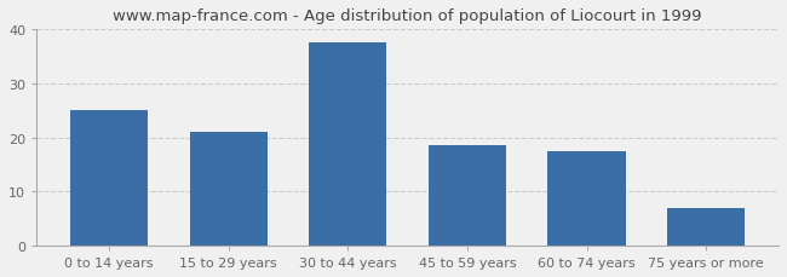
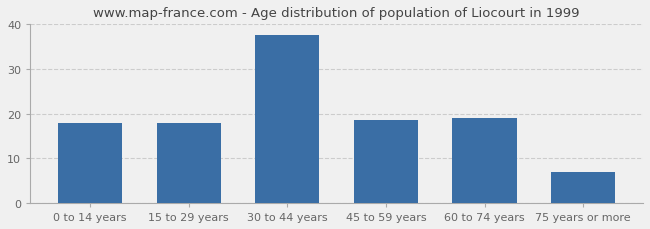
0 to 14 years: 25.0 -> 18.0
15 to 29 years: 21.0 -> 18.0
60 to 74 years: 17.5 -> 19.0
